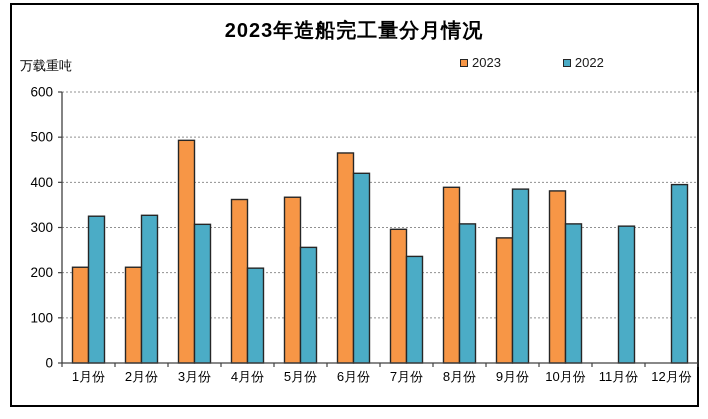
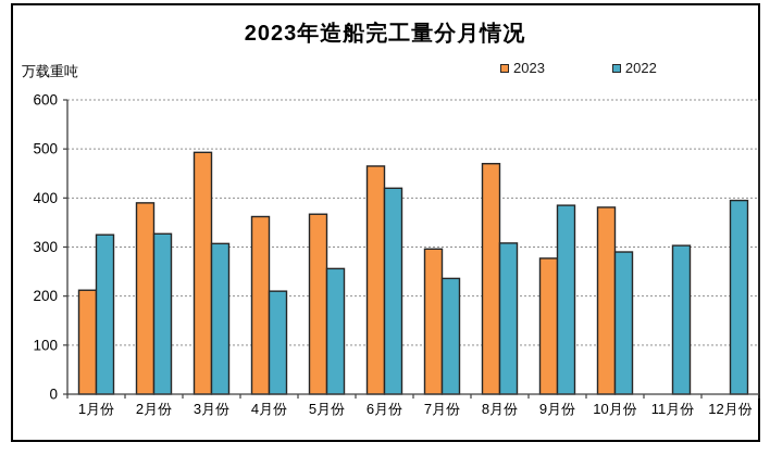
2023/2月份: 210 -> 390
2023/8月份: 390 -> 470
2022/10月份: 310 -> 290
